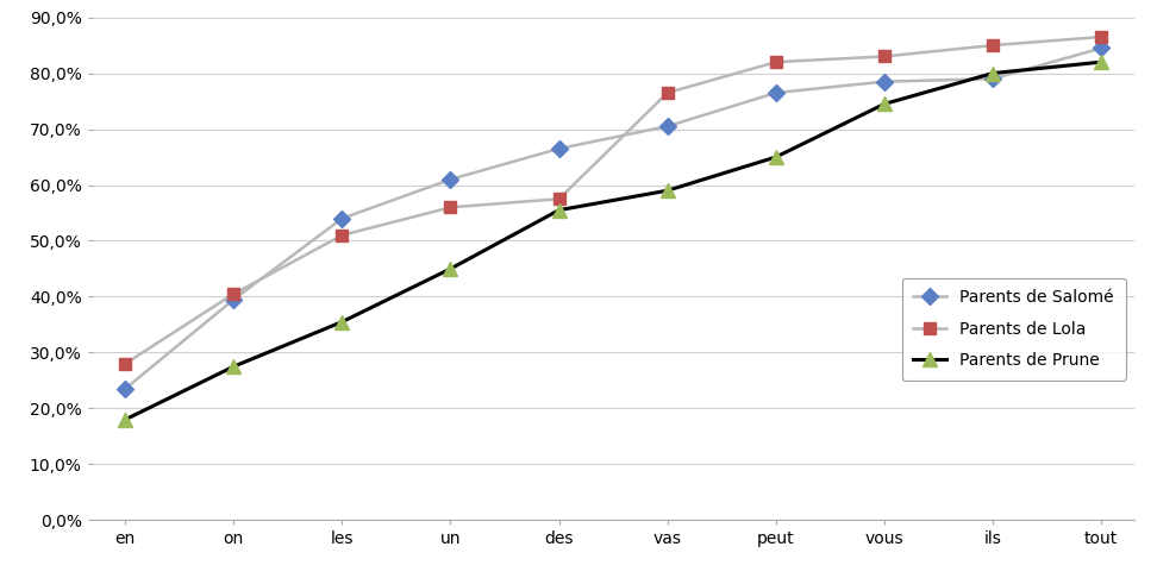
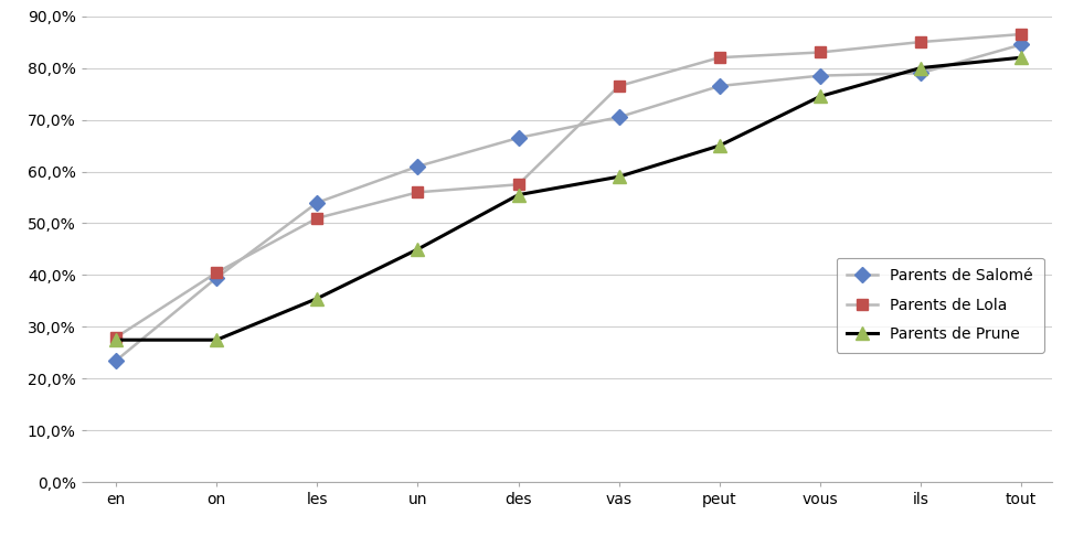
Parents de Prune/en: 18,0% -> 27,5%
